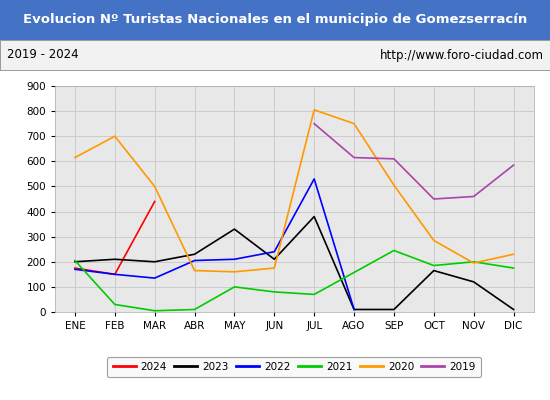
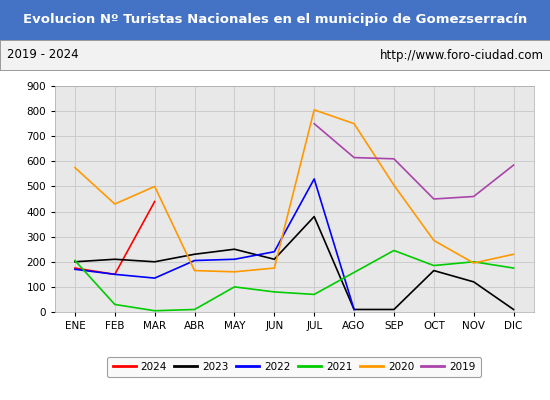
2020/ENE: 615 -> 575
2020/FEB: 700 -> 430
2023/MAY: 330 -> 250
